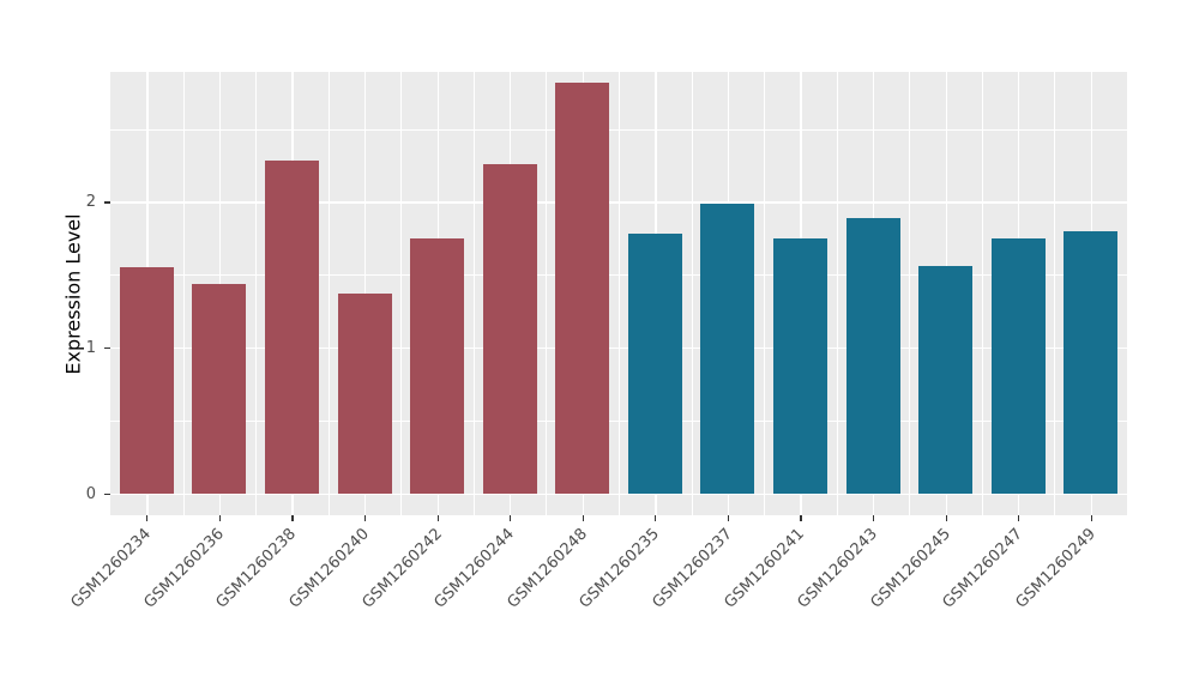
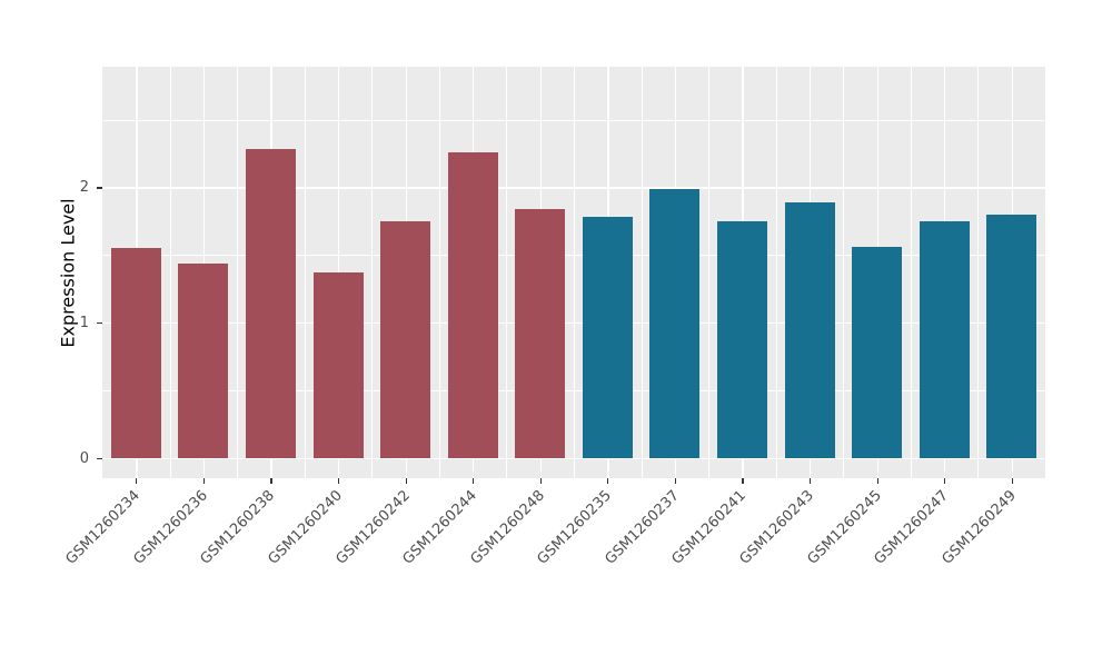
GSM1260248: 2.82 -> 1.84
